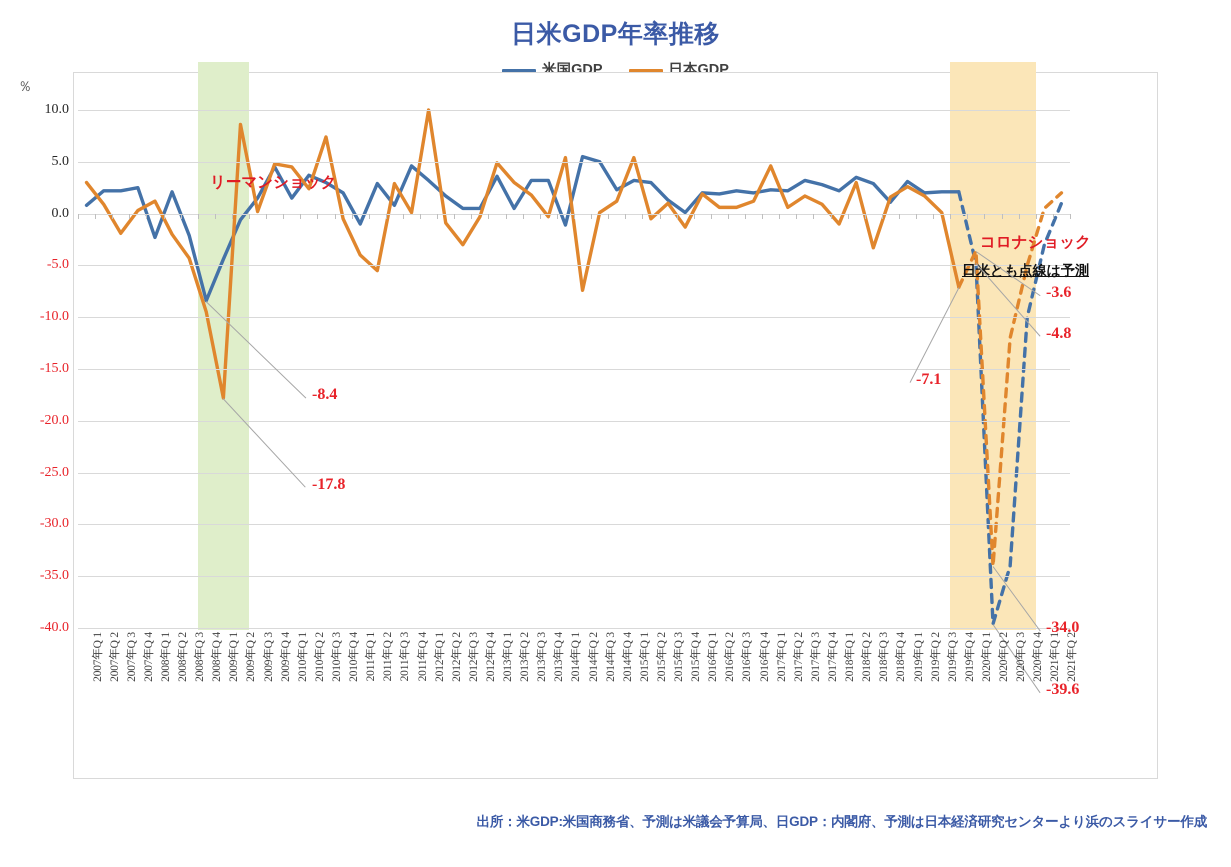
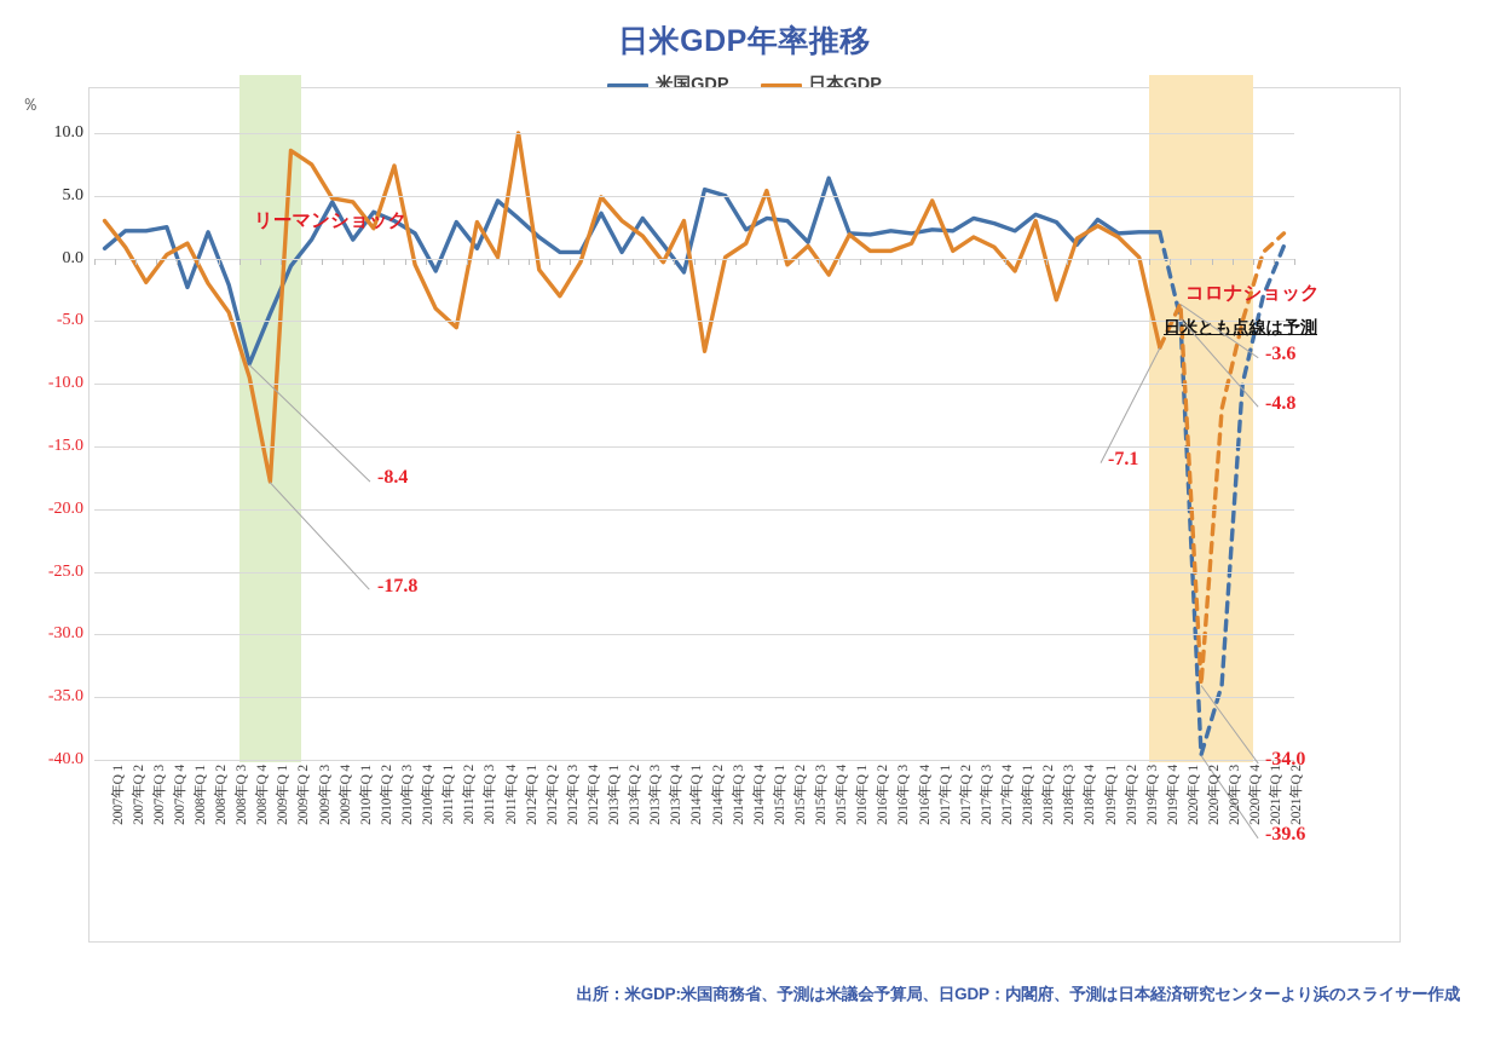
日本GDP/2009年Q 3: 0.2 -> 7.5
米国GDP/2013年Q 4: 3.2 -> 1.1
日本GDP/2014年Q 1: 5.4 -> 3.0
米国GDP/2015年Q 4: 0.1 -> 6.4
